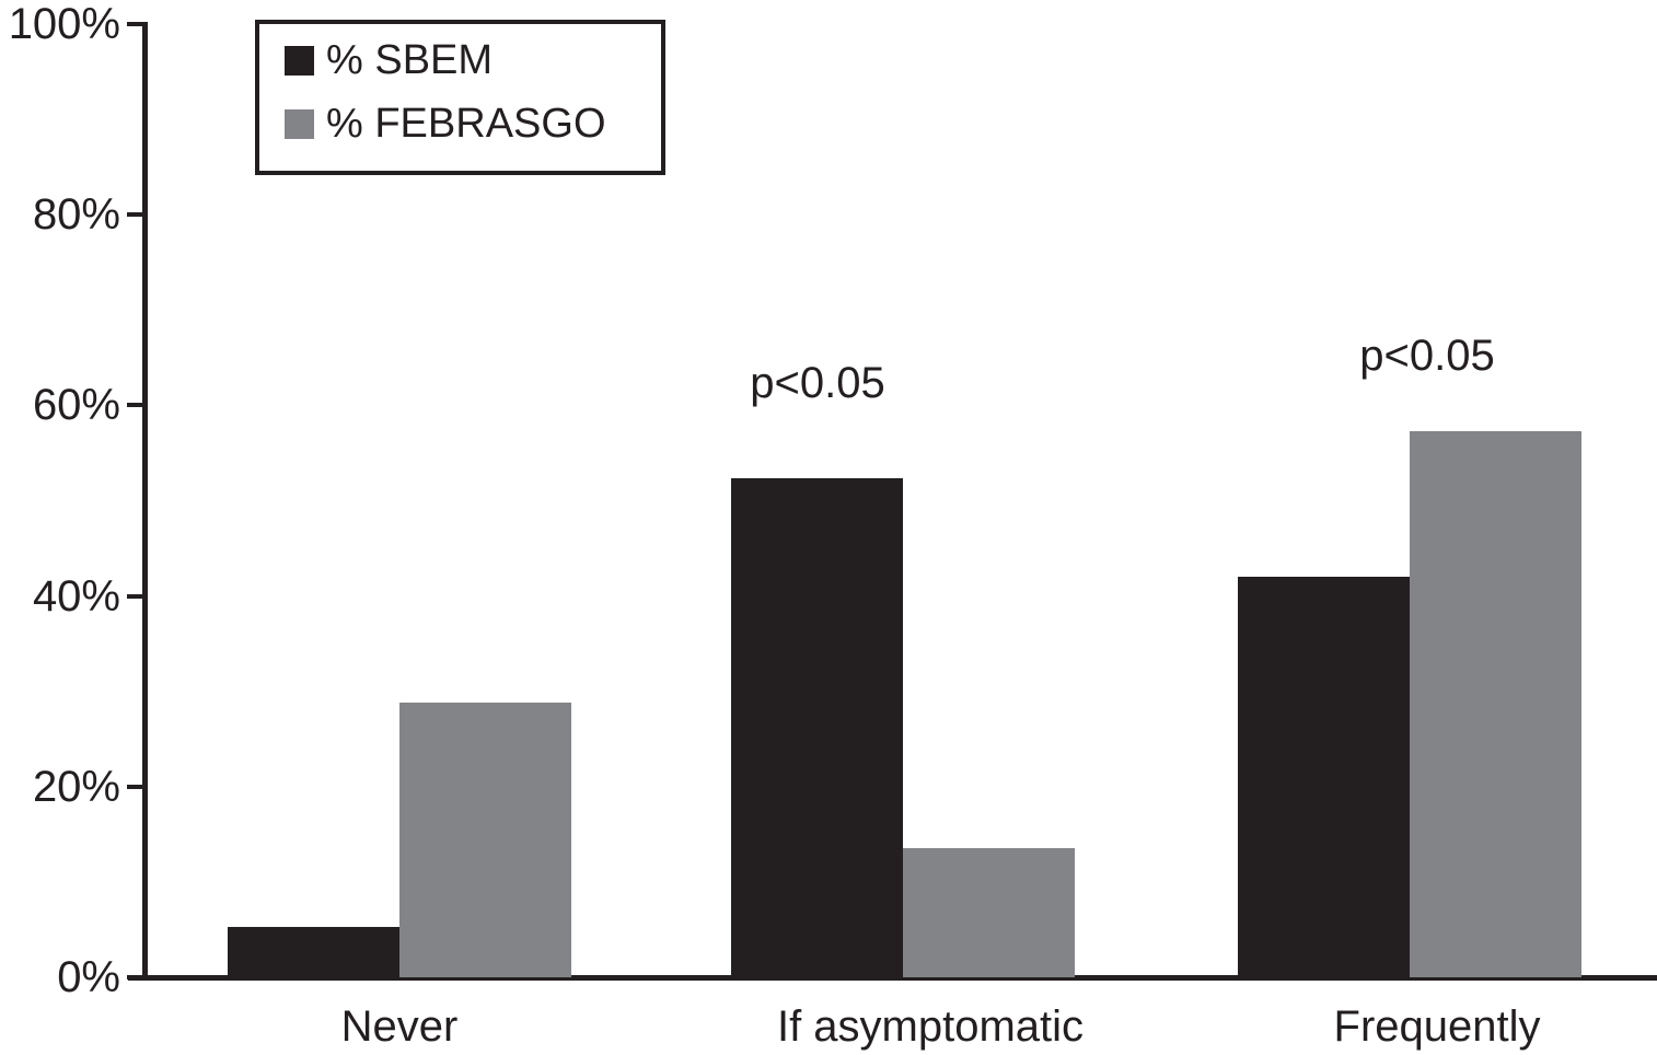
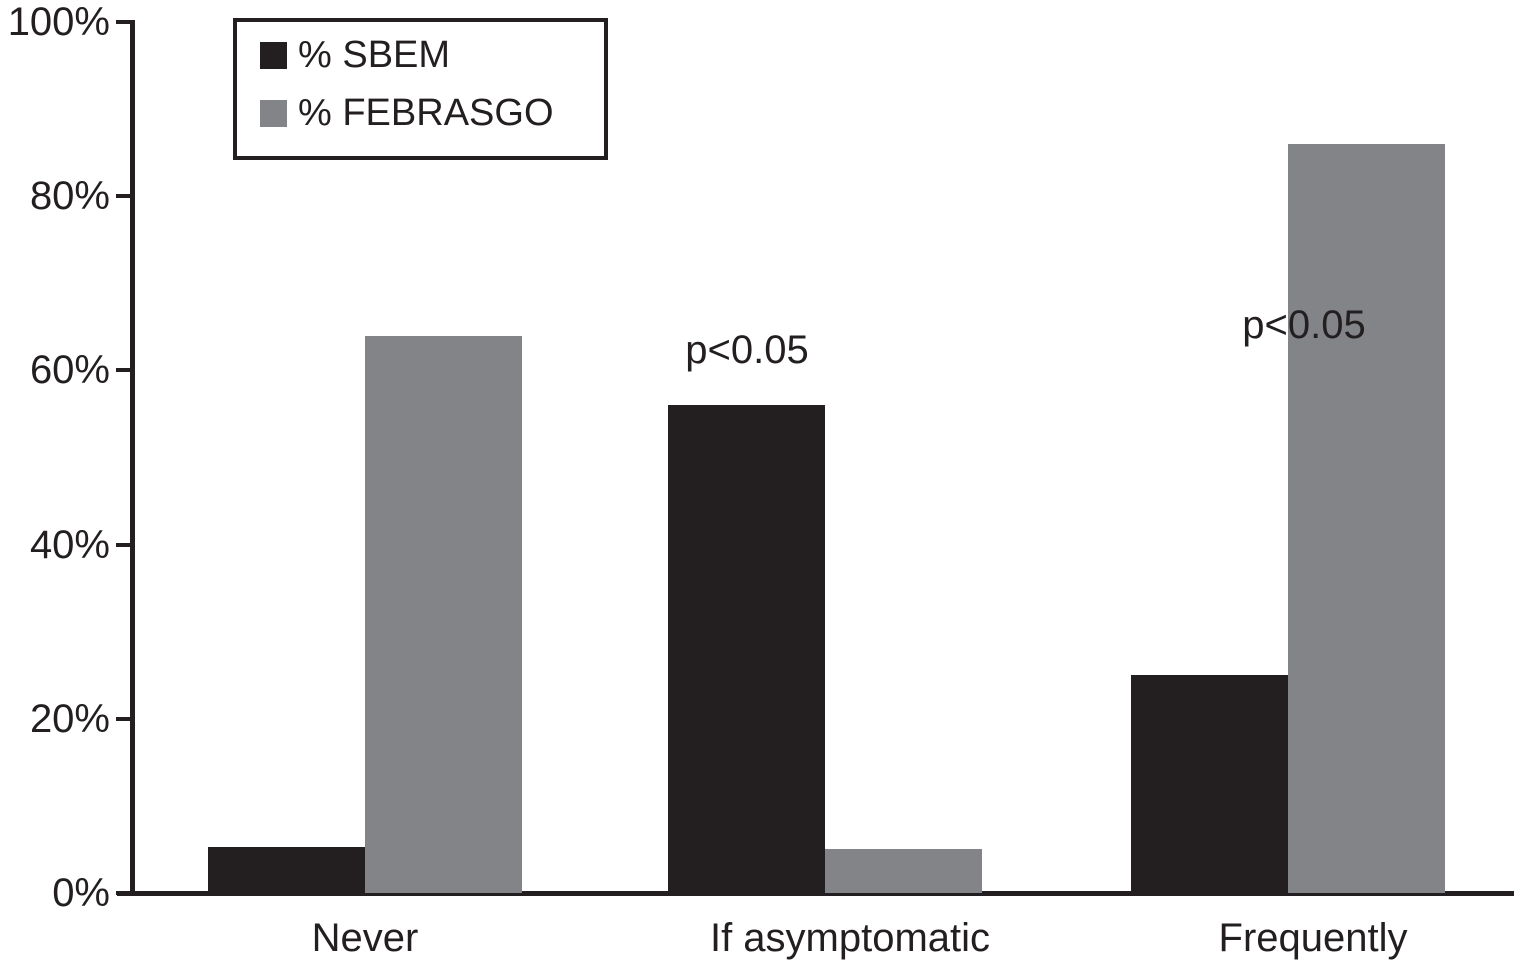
% FEBRASGO/Never: 29% -> 64%
% SBEM/If asymptomatic: 52% -> 56%
% FEBRASGO/If asymptomatic: 14% -> 5%
% SBEM/Frequently: 42% -> 25%
% FEBRASGO/Frequently: 57% -> 86%
